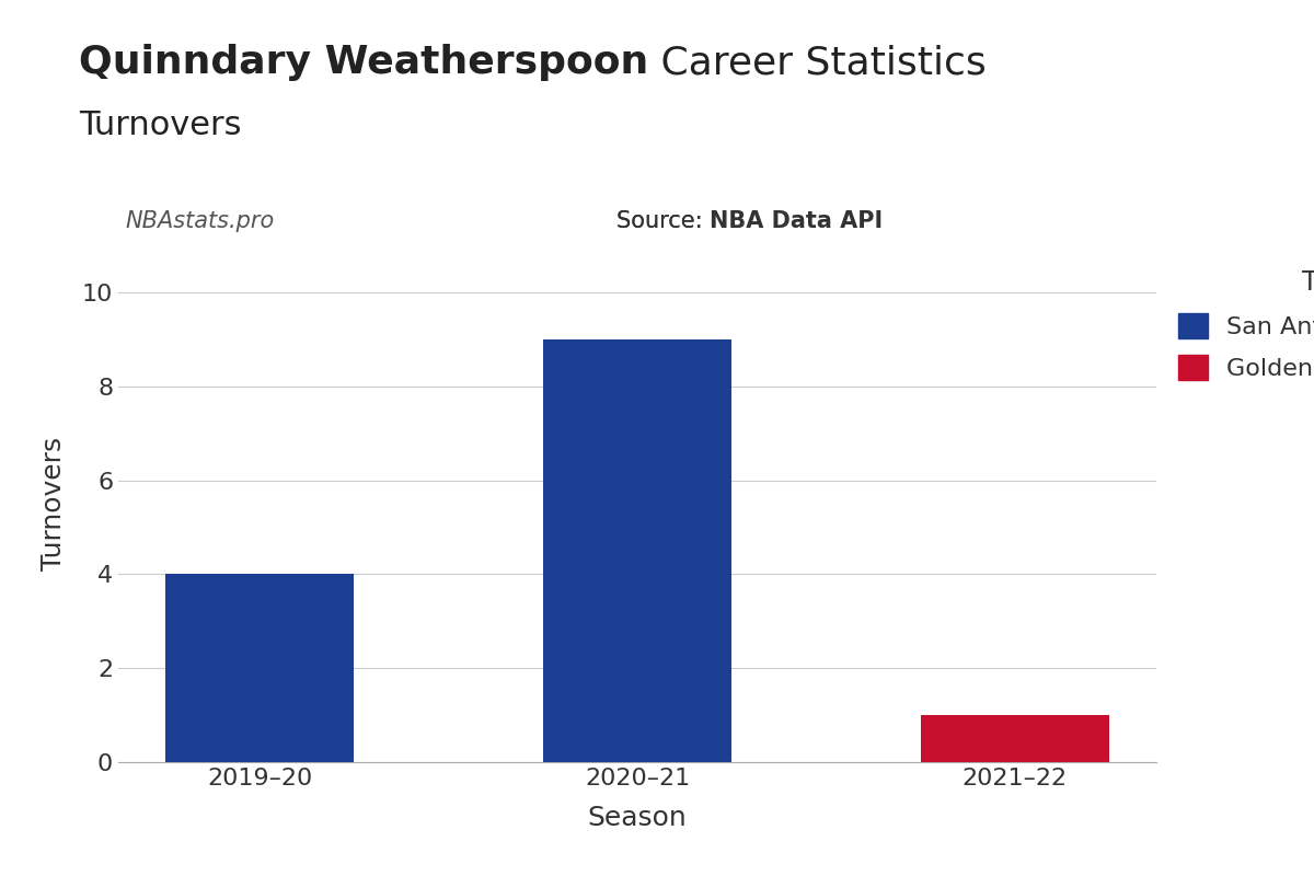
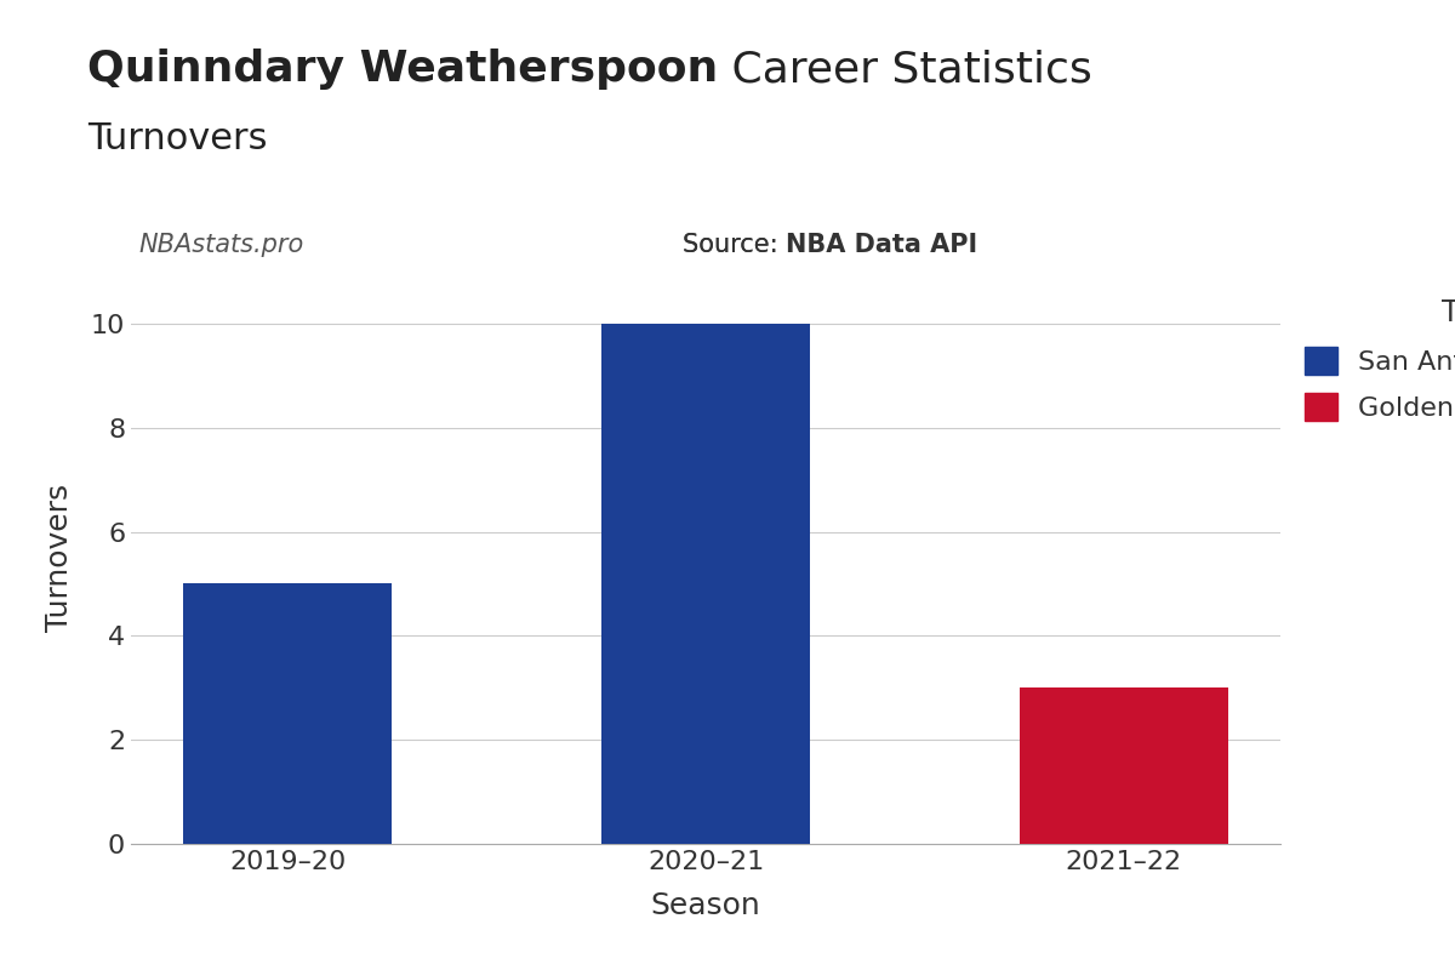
2019–20: 4 -> 5
2020–21: 9 -> 10
2021–22: 1 -> 3
